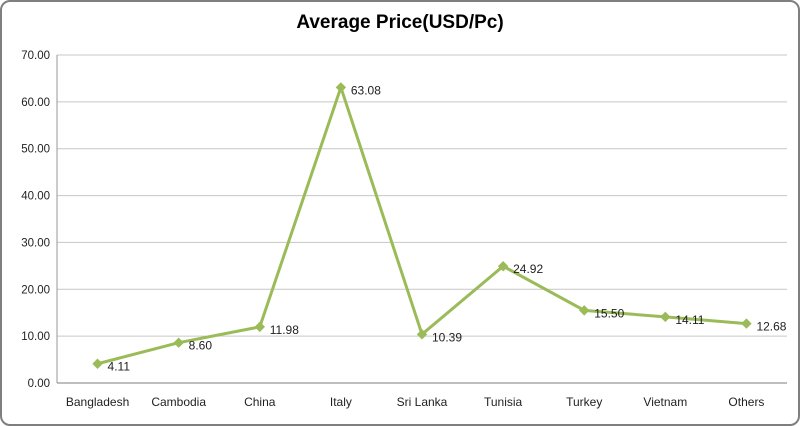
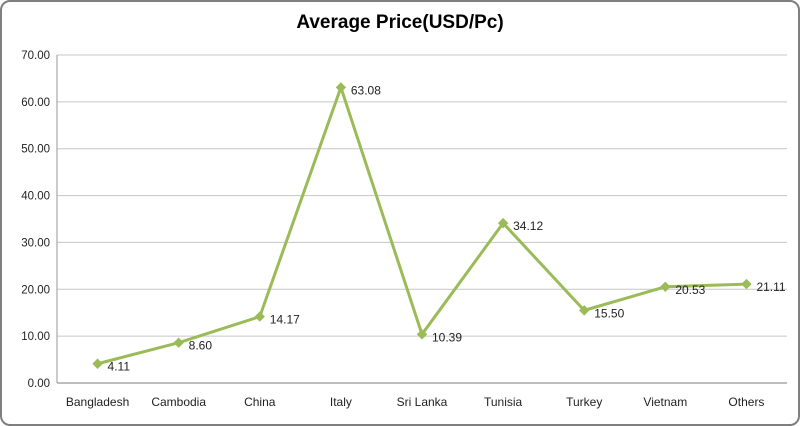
China: 11.98 -> 14.17
Tunisia: 24.92 -> 34.12
Vietnam: 14.11 -> 20.53
Others: 12.68 -> 21.11
